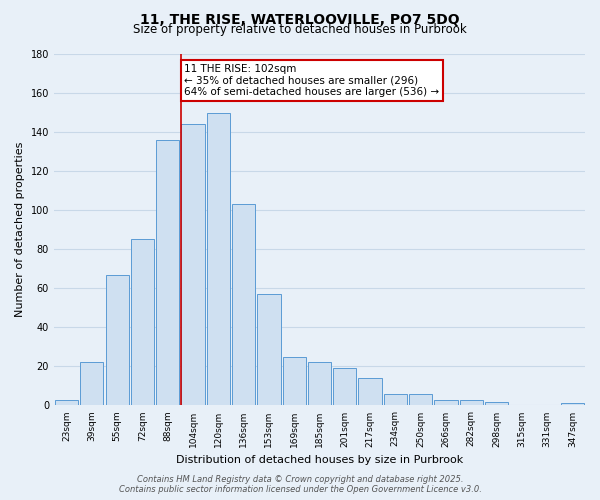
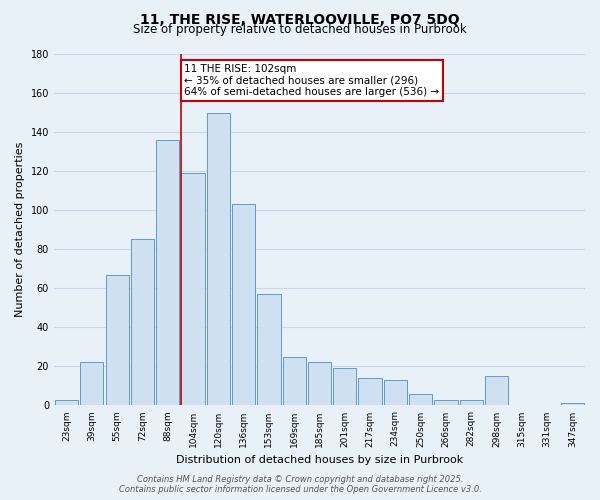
104sqm: 144 -> 119
234sqm: 6 -> 13
298sqm: 2 -> 15
